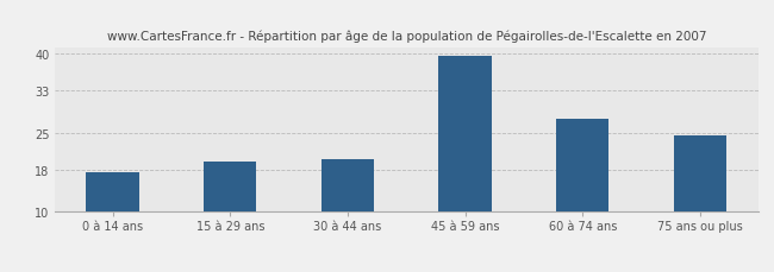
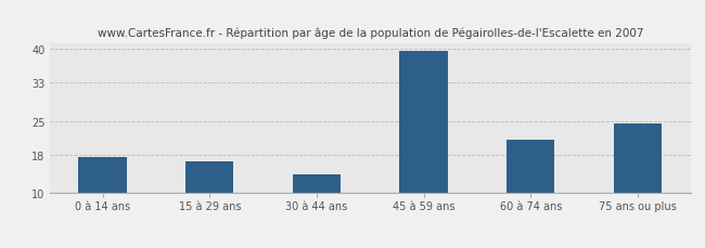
15 à 29 ans: 19.5 -> 16.5
30 à 44 ans: 20.0 -> 14.0
60 à 74 ans: 27.5 -> 21.0
